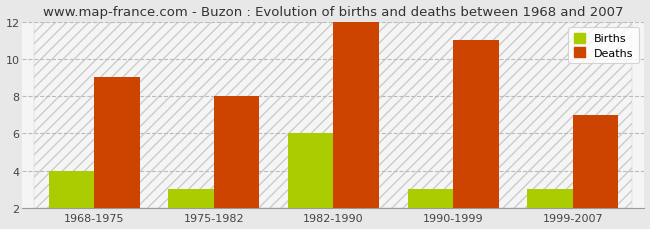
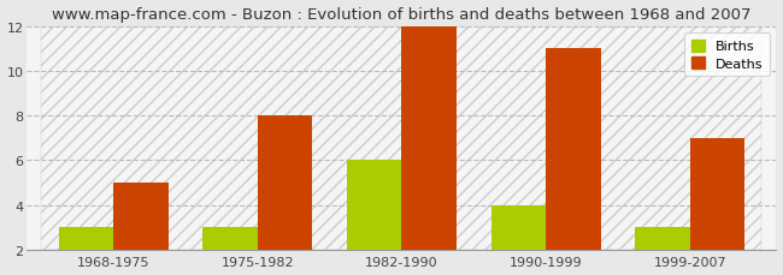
Births/1968-1975: 4 -> 3
Deaths/1968-1975: 9 -> 5
Births/1990-1999: 3 -> 4
